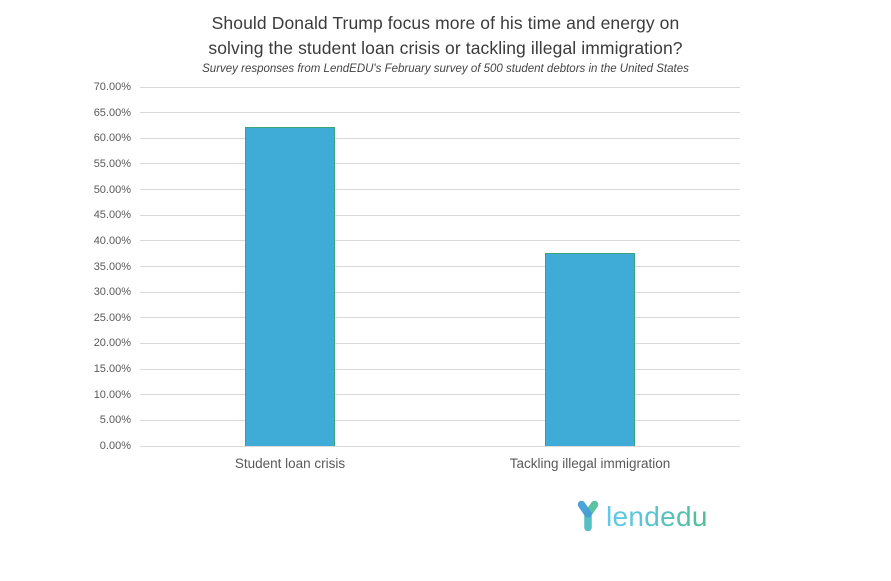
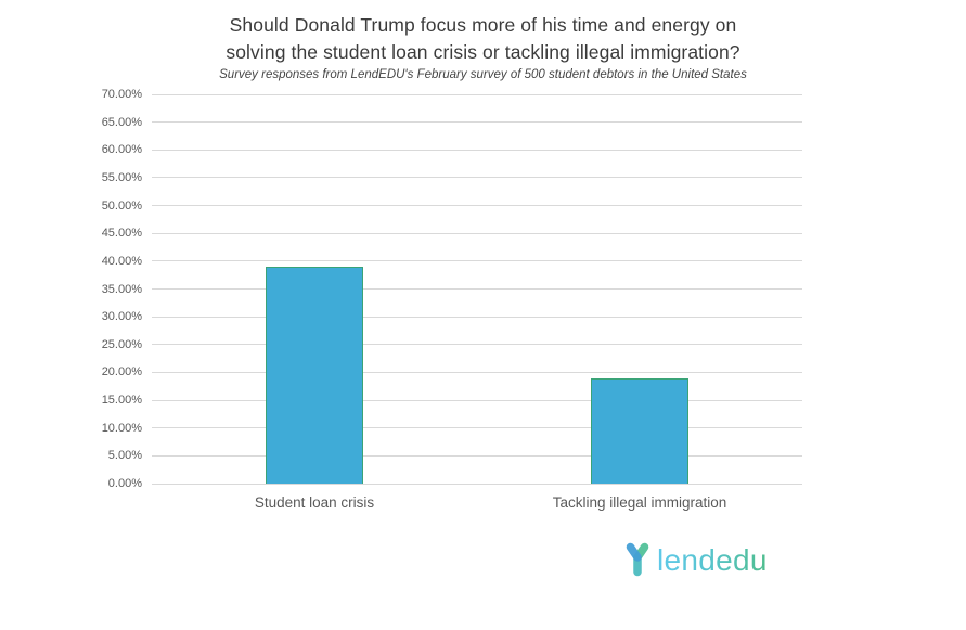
Student loan crisis: 62% -> 39%
Tackling illegal immigration: 38% -> 19%
